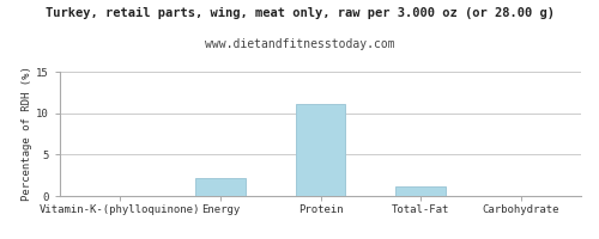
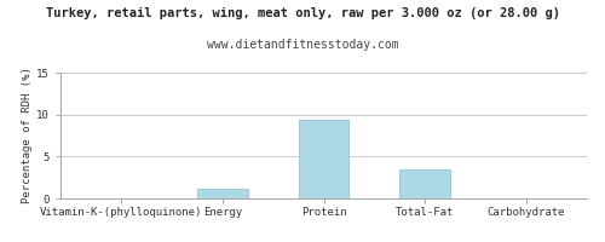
Energy: 2.2 -> 1.2
Protein: 11.1 -> 9.4
Total-Fat: 1.1 -> 3.4
